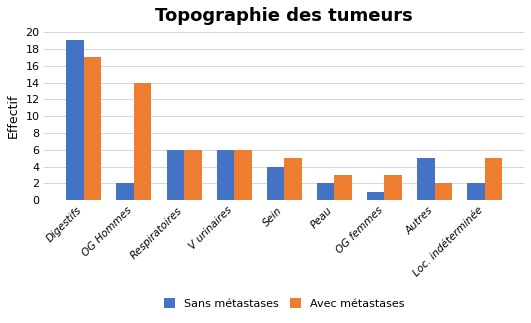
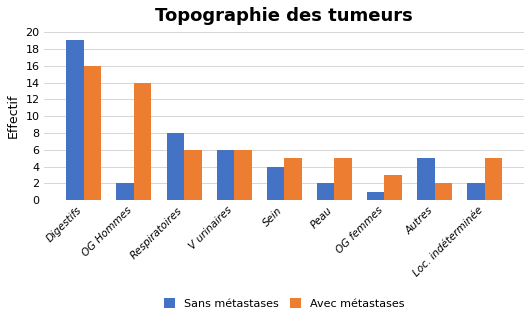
Avec métastases/Digestifs: 17 -> 16
Sans métastases/Respiratoires: 6 -> 8
Avec métastases/Peau: 3 -> 5
